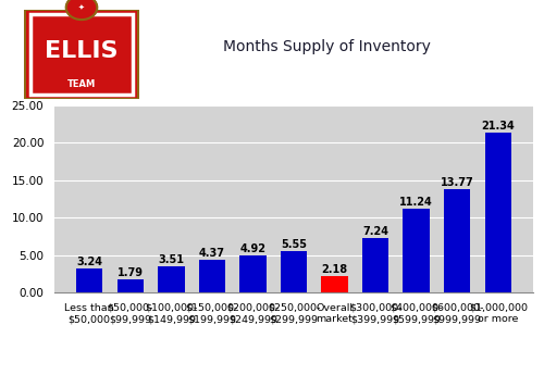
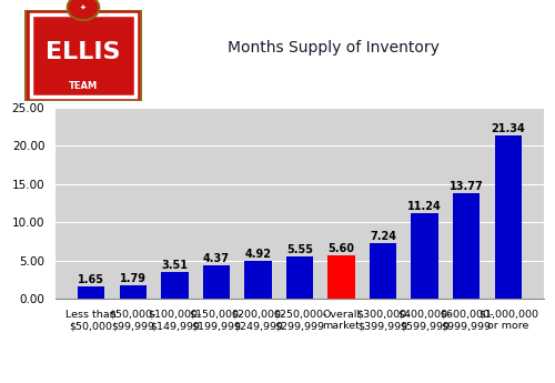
Less than $50,000: 3.24 -> 1.65
Overall market: 2.18 -> 5.60
